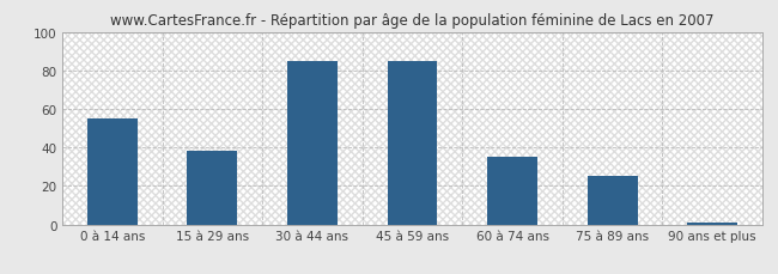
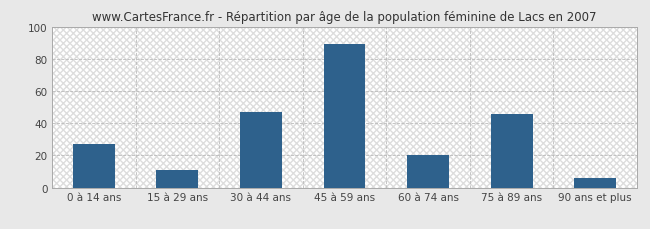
0 à 14 ans: 55 -> 27
15 à 29 ans: 38 -> 11
30 à 44 ans: 85 -> 47
45 à 59 ans: 85 -> 89
60 à 74 ans: 35 -> 20
75 à 89 ans: 25 -> 46
90 ans et plus: 1 -> 6
